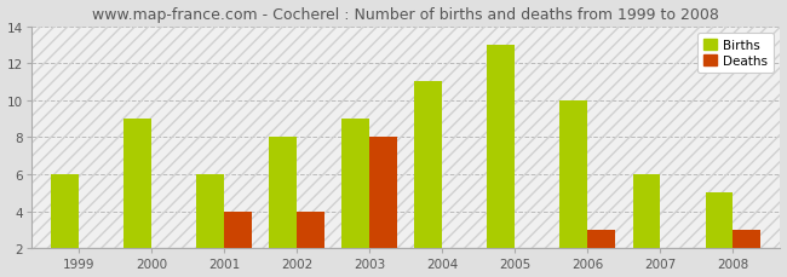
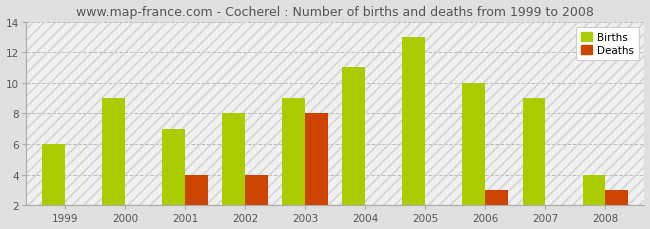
Births/2001: 6 -> 7
Births/2007: 6 -> 9
Births/2008: 5 -> 4
